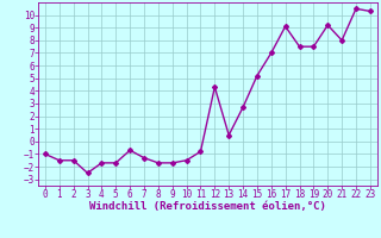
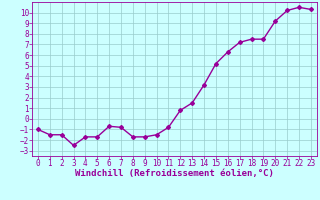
7: -1.3 -> -0.8
12: 4.3 -> 0.8
13: 0.5 -> 1.5
14: 2.7 -> 3.2
16: 7.0 -> 6.3
17: 9.1 -> 7.2
21: 8.0 -> 10.2
